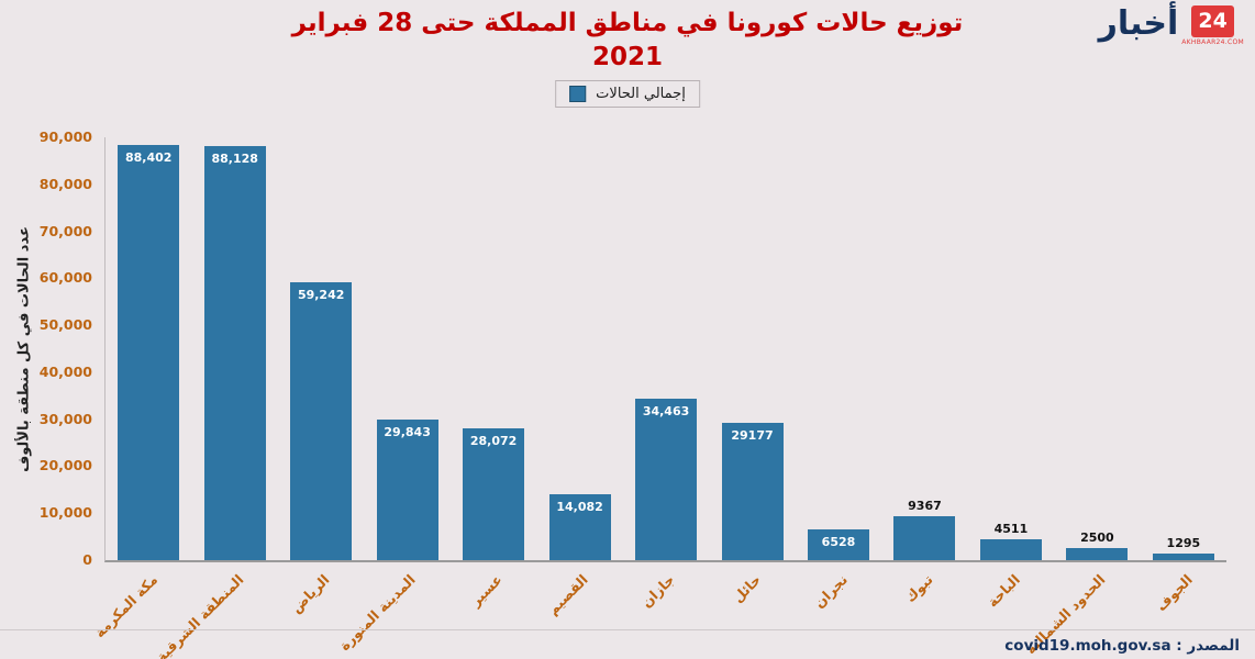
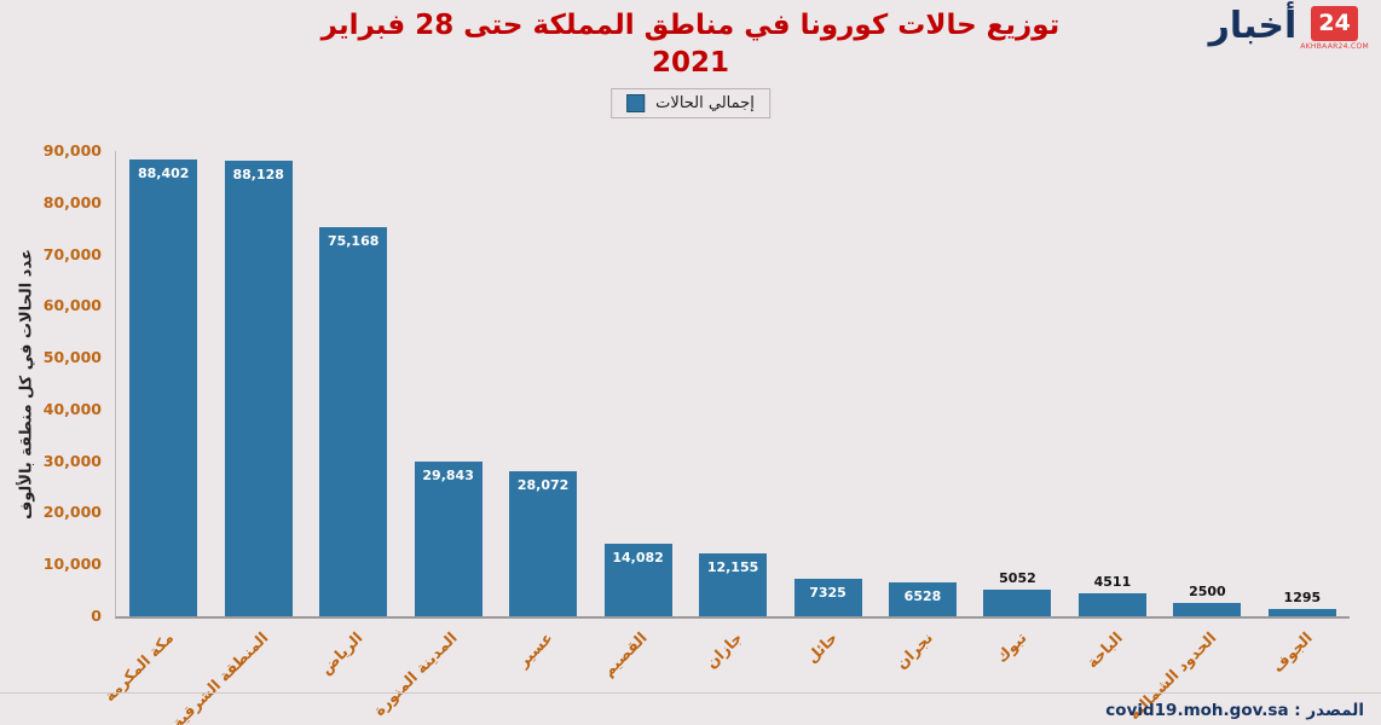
الرياض: 59,242 -> 75,168
جازان: 34,463 -> 12,155
حائل: 29177 -> 7325
تبوك: 9367 -> 5052
